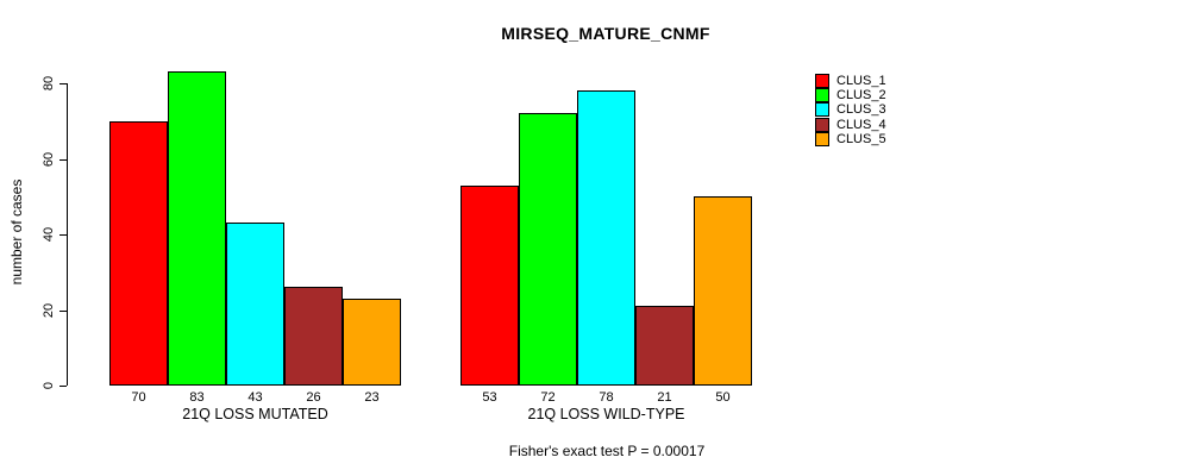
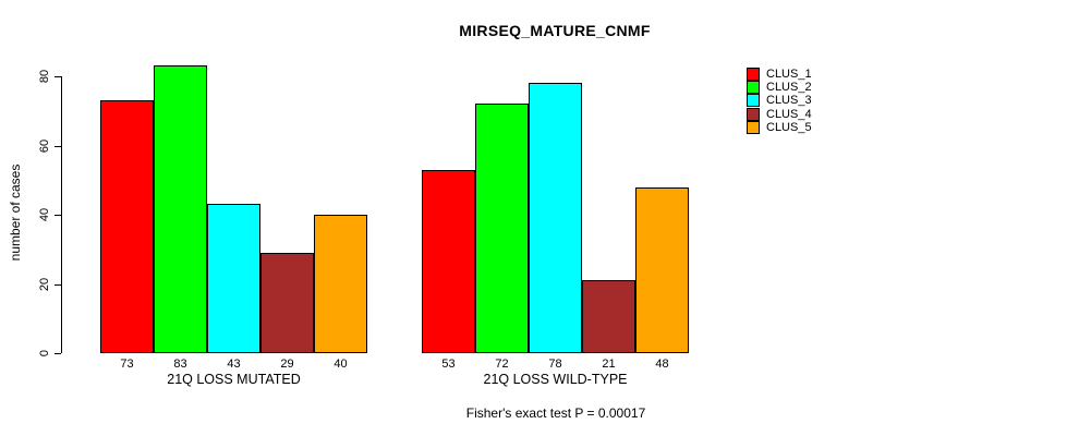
CLUS_1/21Q LOSS MUTATED: 70 -> 73
CLUS_4/21Q LOSS MUTATED: 26 -> 29
CLUS_5/21Q LOSS MUTATED: 23 -> 40
CLUS_5/21Q LOSS WILD-TYPE: 50 -> 48
